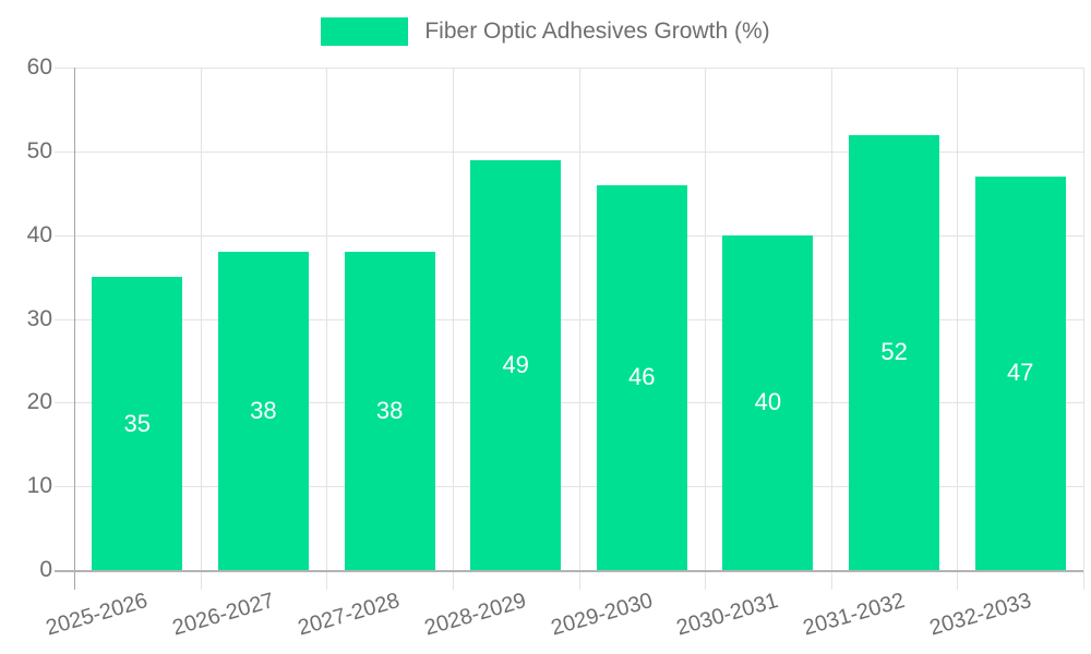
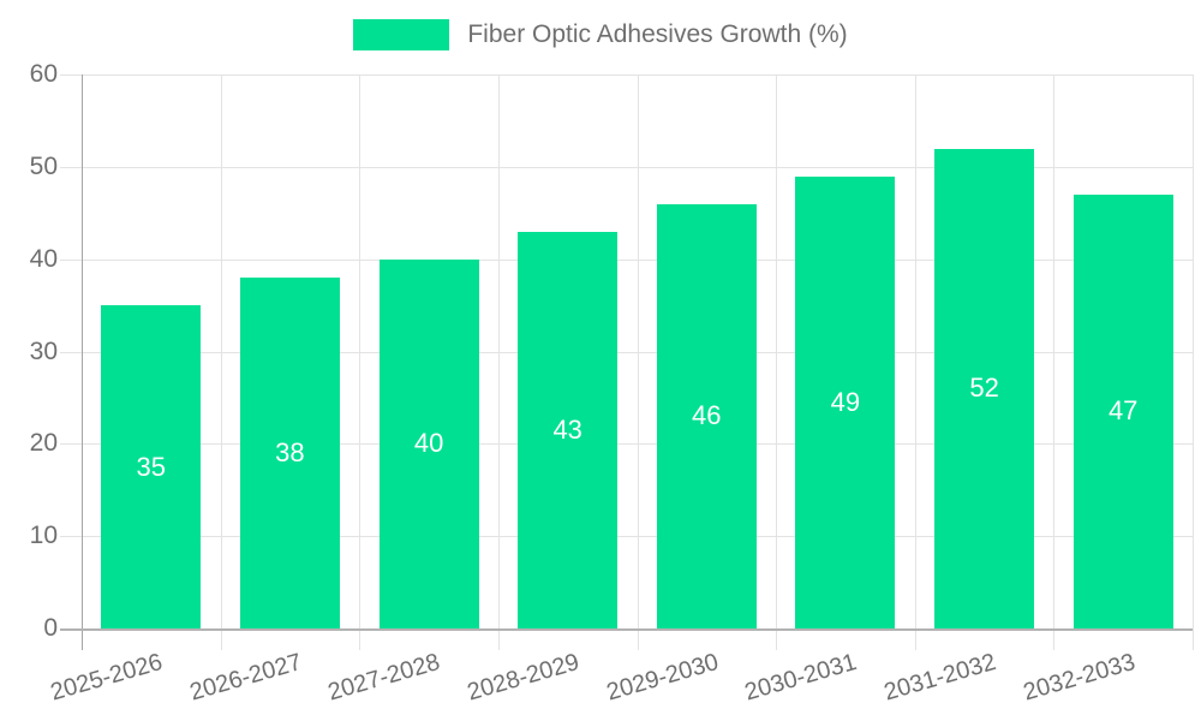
2027-2028: 38 -> 40
2028-2029: 49 -> 43
2030-2031: 40 -> 49
